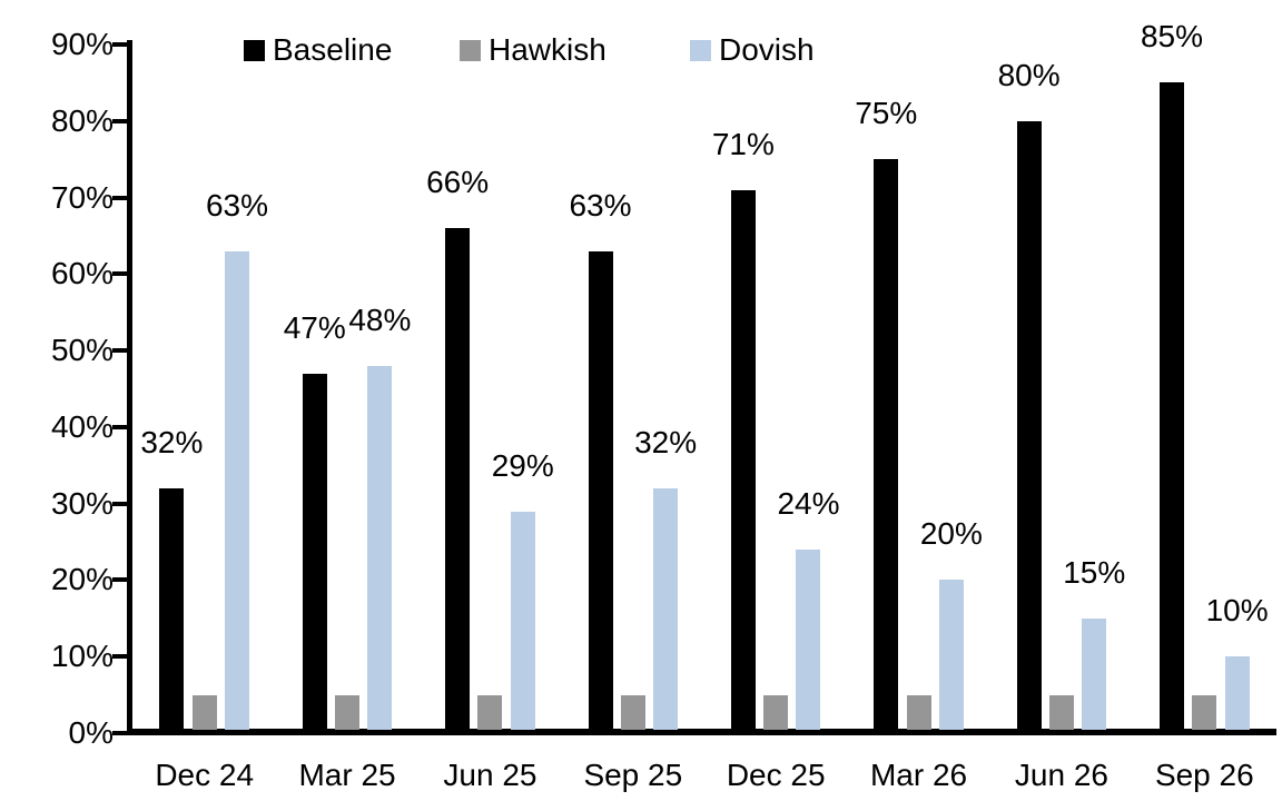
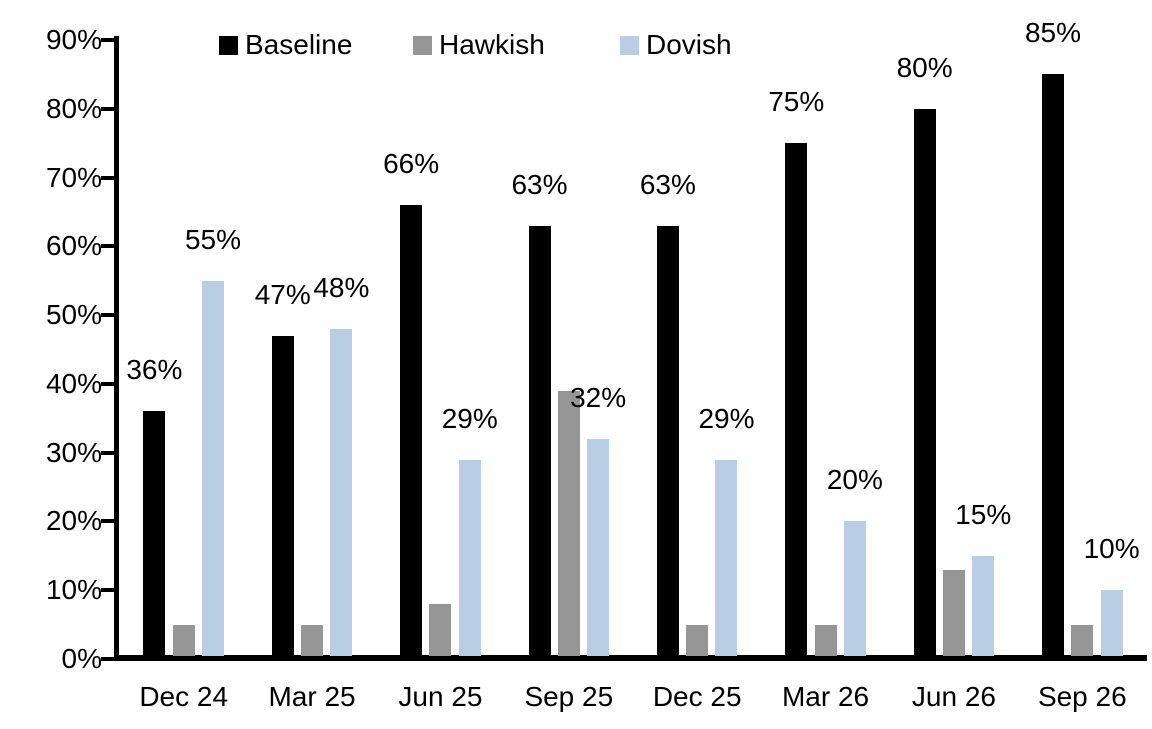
Baseline/Dec 24: 32% -> 36%
Dovish/Dec 24: 63% -> 55%
Hawkish/Jun 25: 5% -> 8%
Hawkish/Sep 25: 5% -> 39%
Baseline/Dec 25: 71% -> 63%
Dovish/Dec 25: 24% -> 29%
Hawkish/Jun 26: 5% -> 13%
